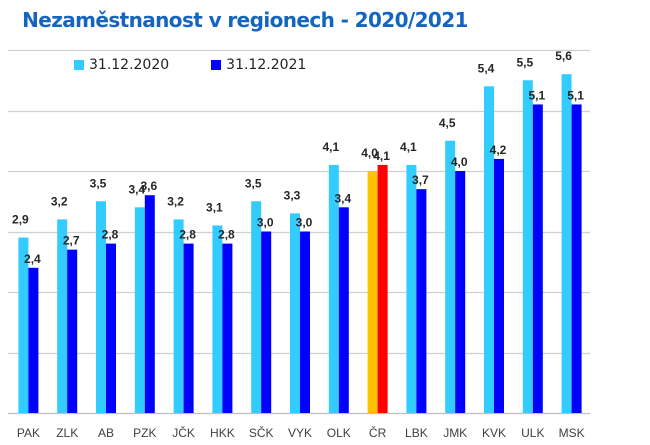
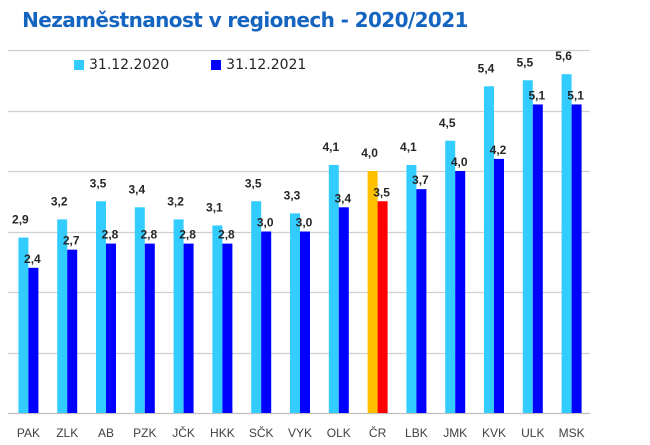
31.12.2021/PZK: 3,6 -> 2,8
31.12.2021/ČR: 4,1 -> 3,5
